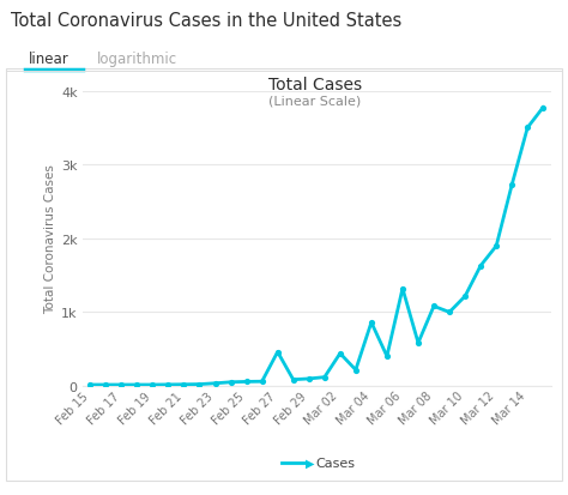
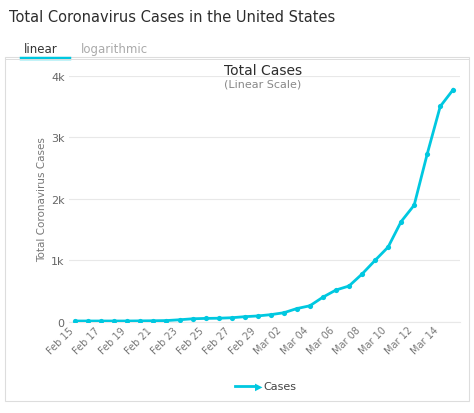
Feb 27: 0.46k -> 0.07k
Mar 02: 0.44k -> 0.15k
Mar 04: 0.86k -> 0.26k
Mar 06: 1.32k -> 0.52k
Mar 08: 1.08k -> 0.78k
